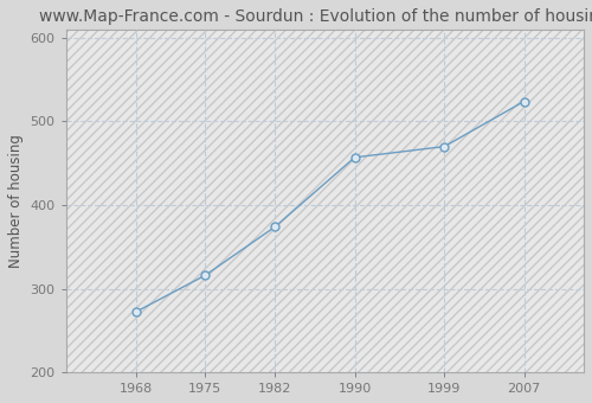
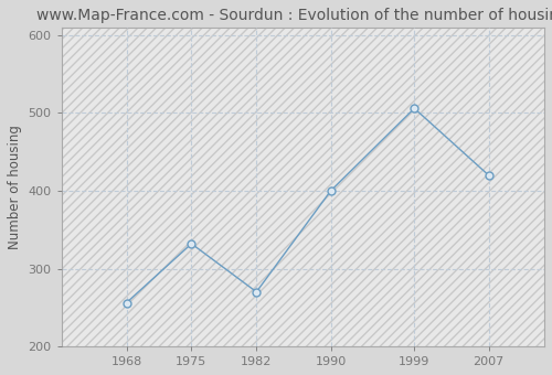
1968: 272 -> 256
1975: 316 -> 332
1982: 374 -> 270
1990: 457 -> 400
1999: 470 -> 506
2007: 524 -> 420
